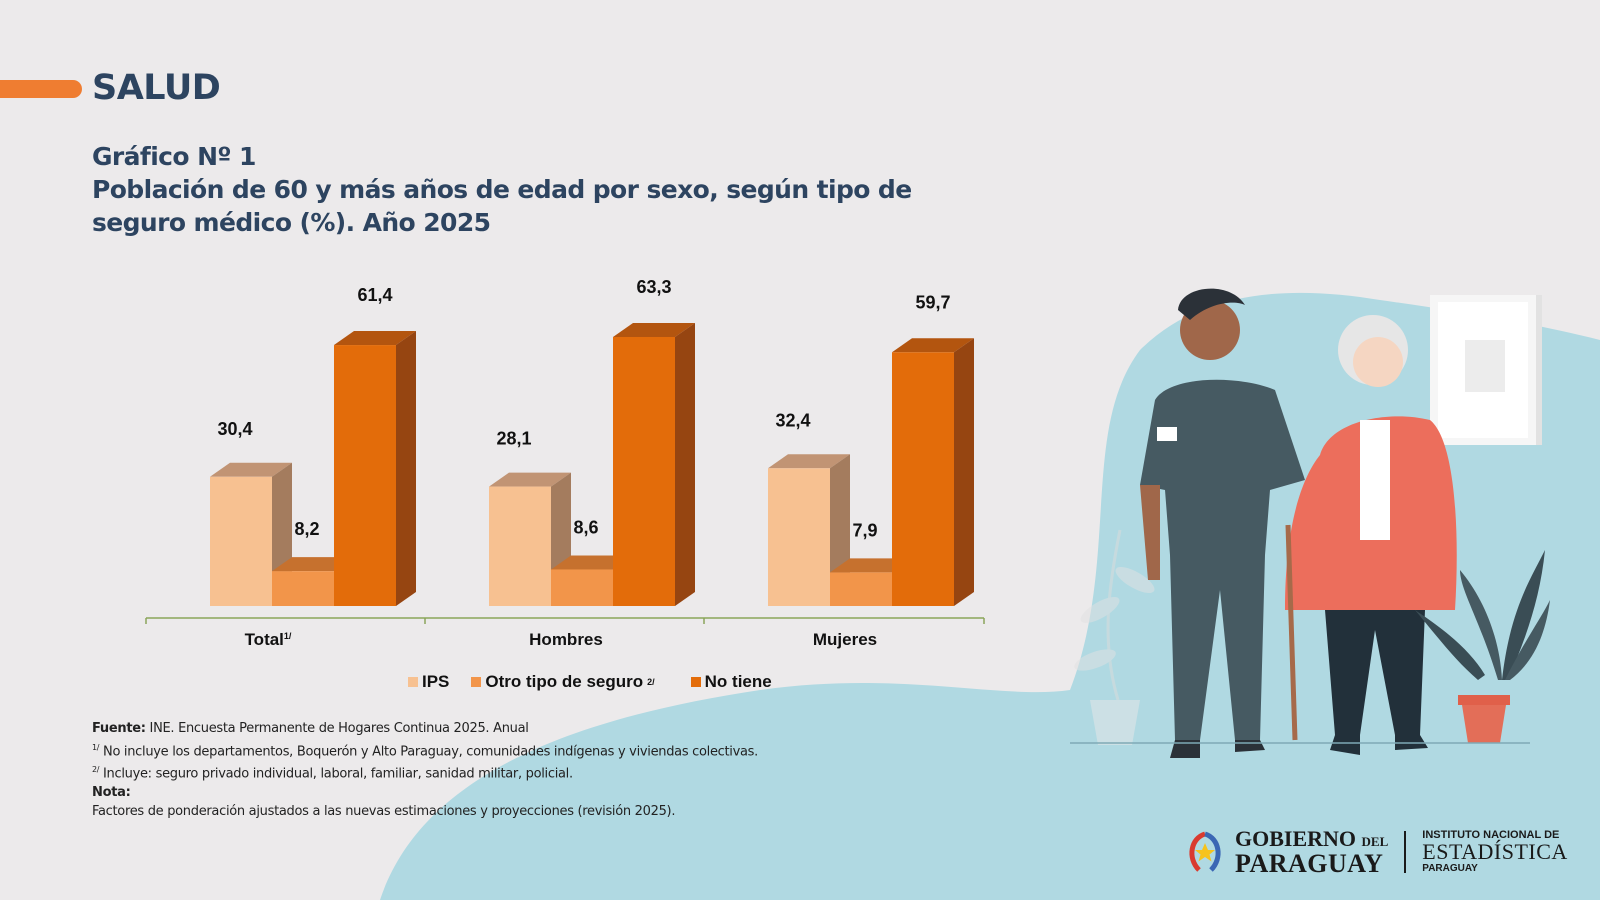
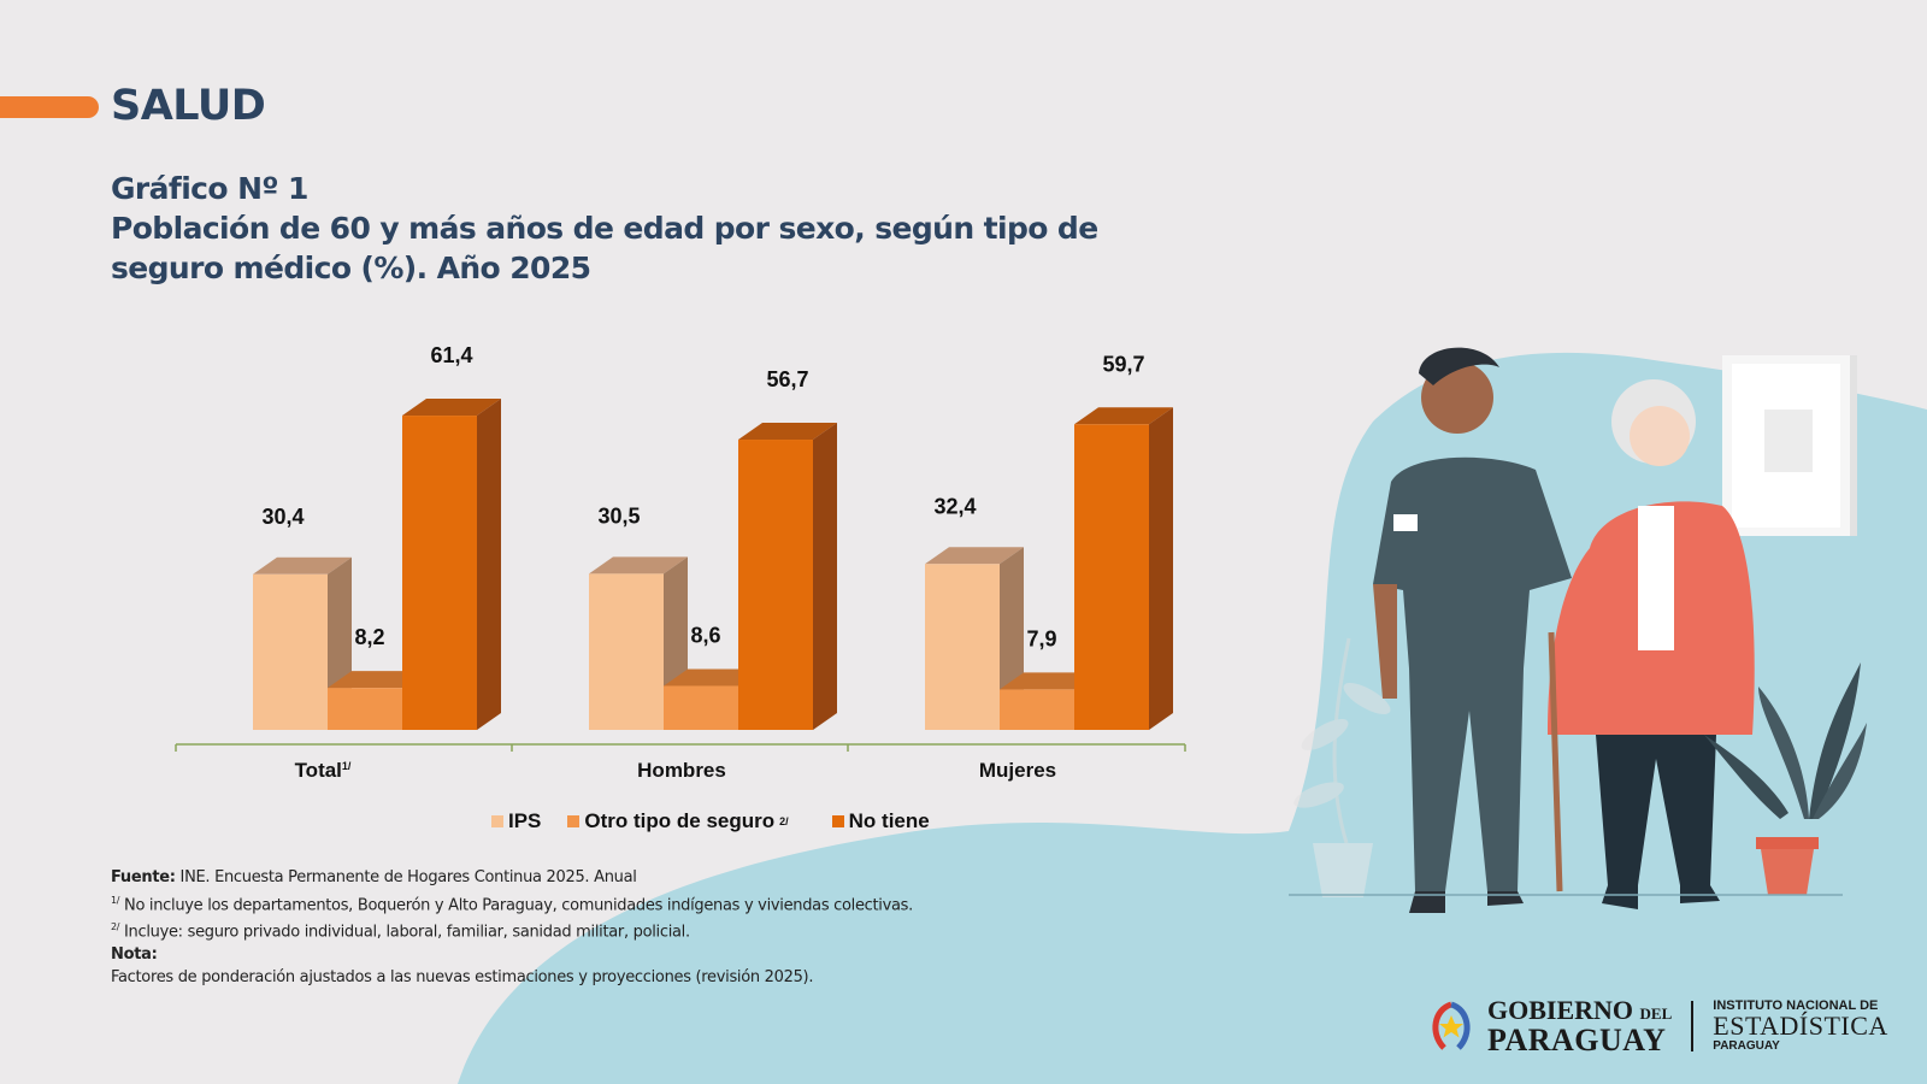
IPS/Hombres: 28,1 -> 30,5
No tiene/Hombres: 63,3 -> 56,7
